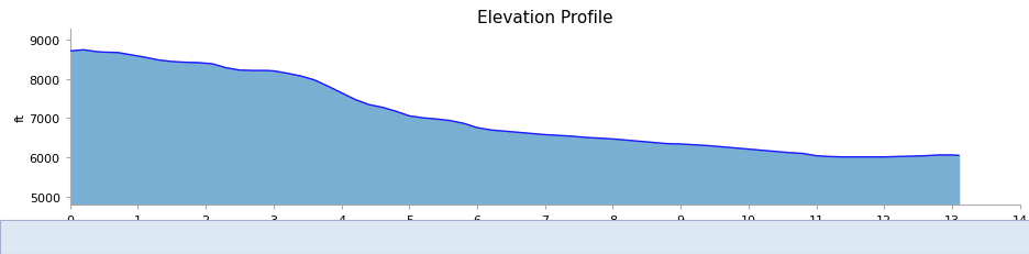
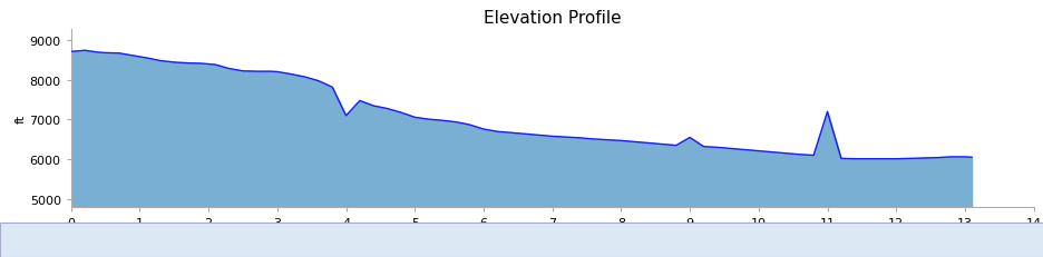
4: 7650 -> 7100
9: 6340 -> 6550
11: 6040 -> 7200
